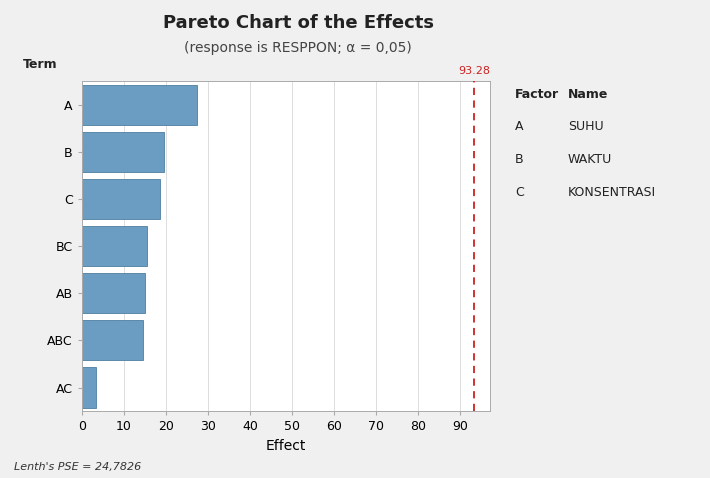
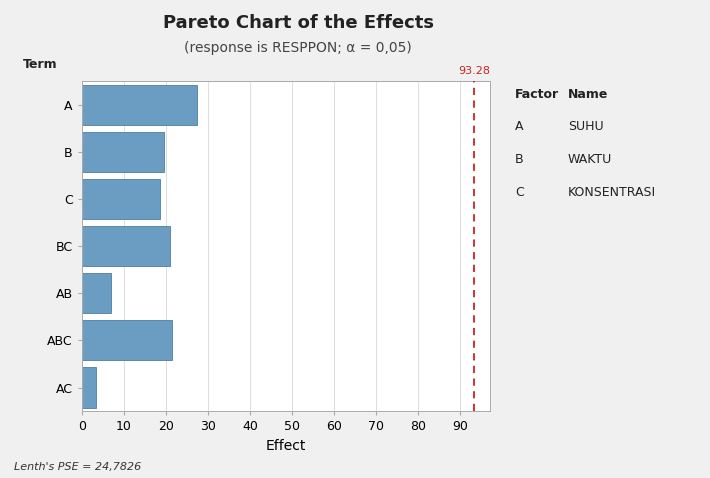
BC: 15.5 -> 21.0
AB: 15.0 -> 7.0
ABC: 14.5 -> 21.5
